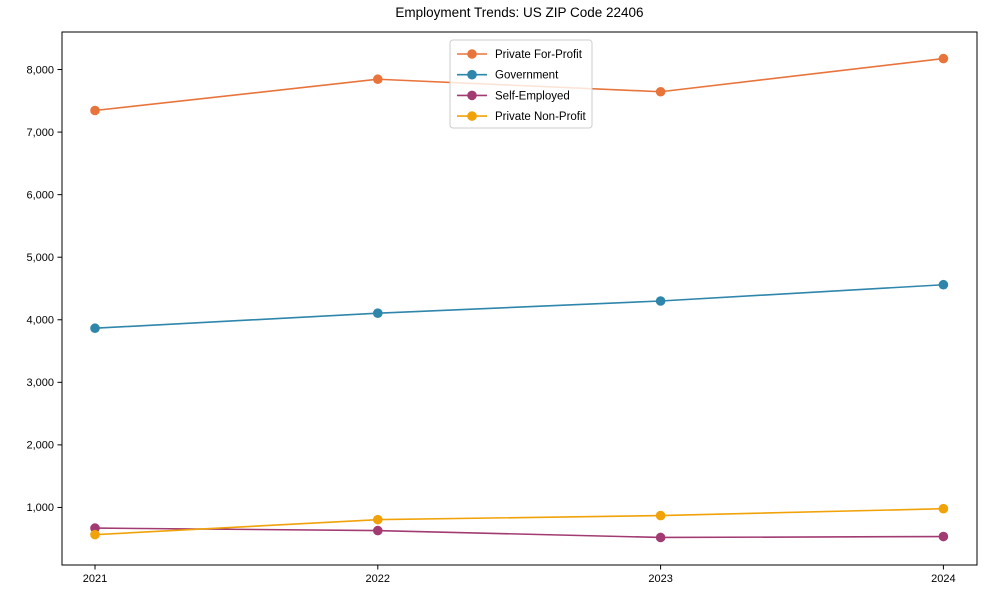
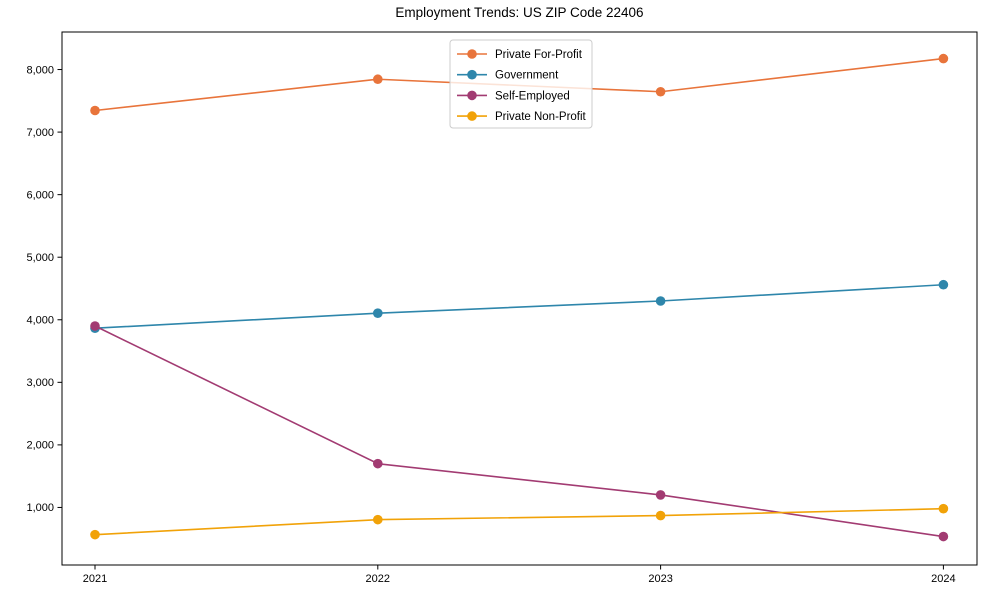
Self-Employed/2021: 700 -> 3900
Self-Employed/2022: 600 -> 1700
Self-Employed/2023: 500 -> 1200
